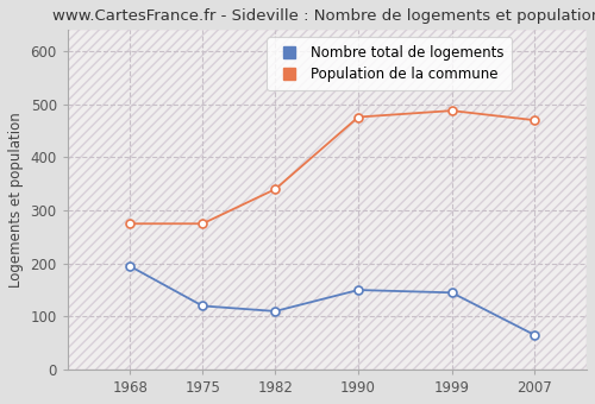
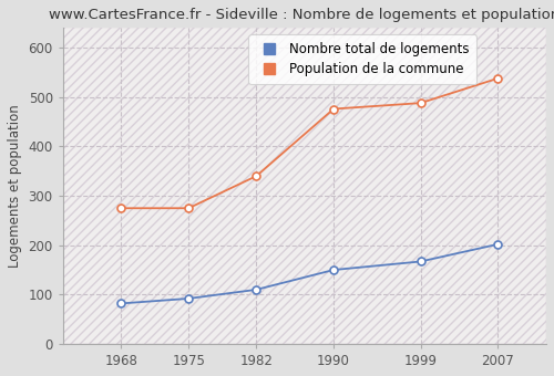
Nombre total de logements/1968: 195 -> 82
Nombre total de logements/1975: 120 -> 92
Nombre total de logements/1999: 145 -> 167
Nombre total de logements/2007: 65 -> 202
Population de la commune/2007: 470 -> 538
